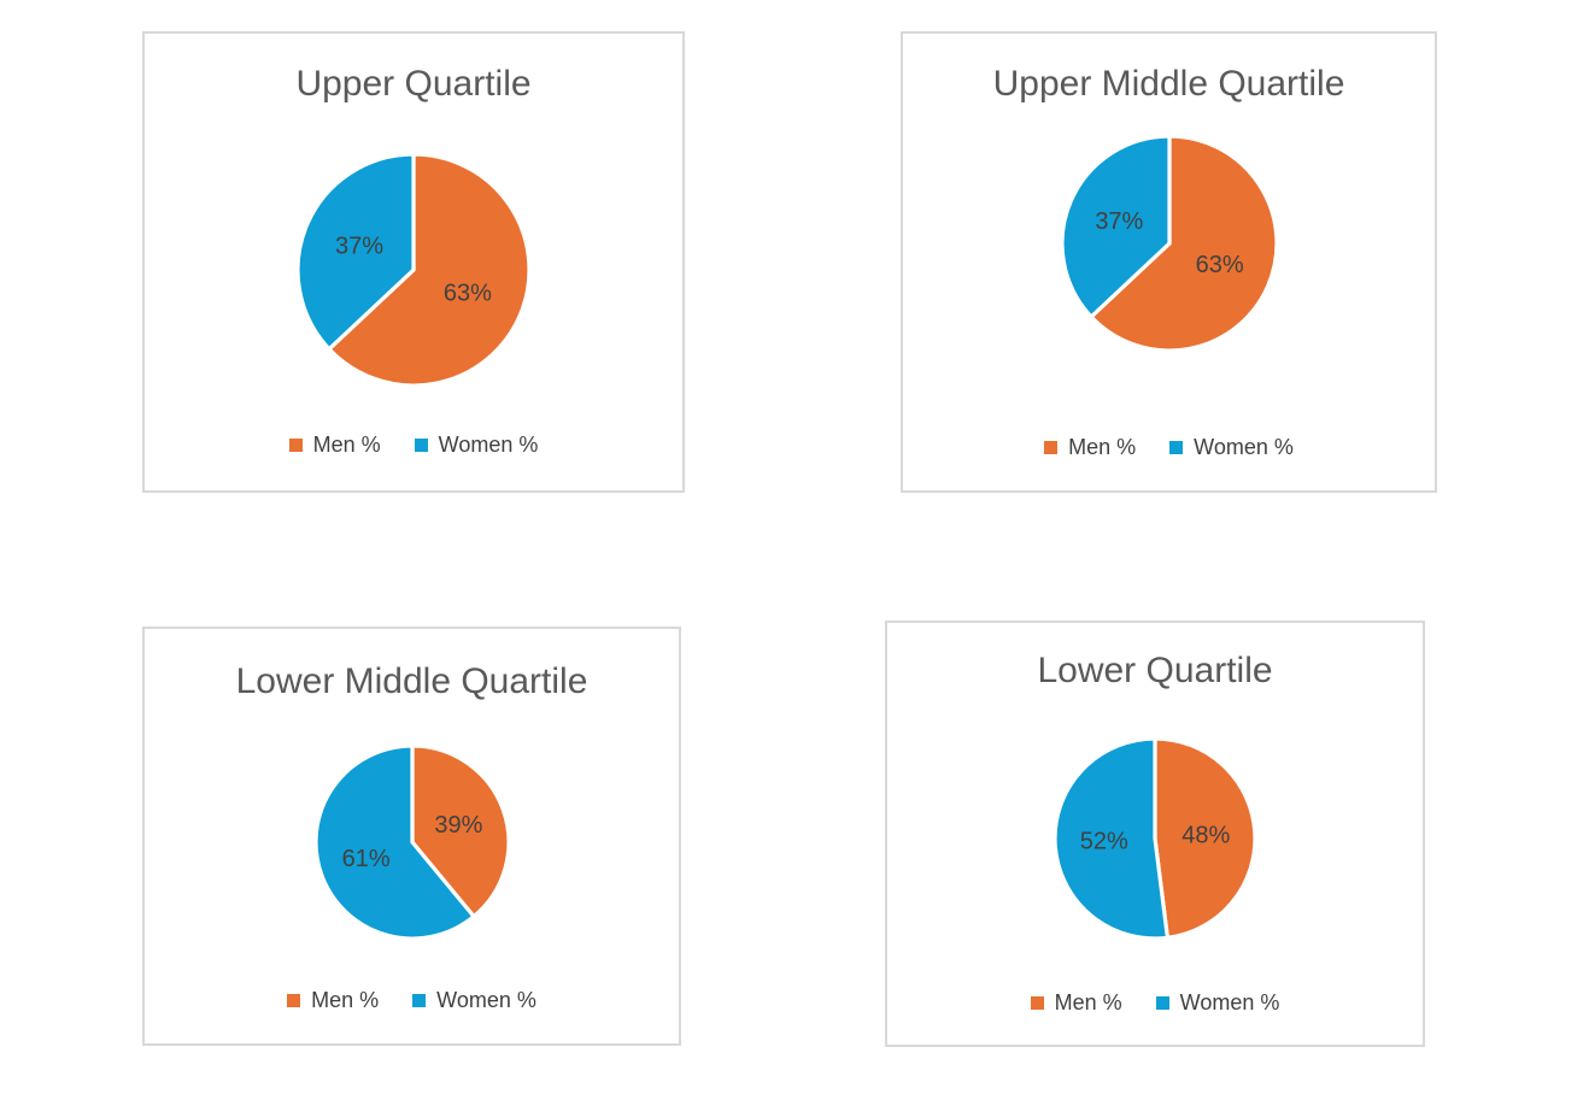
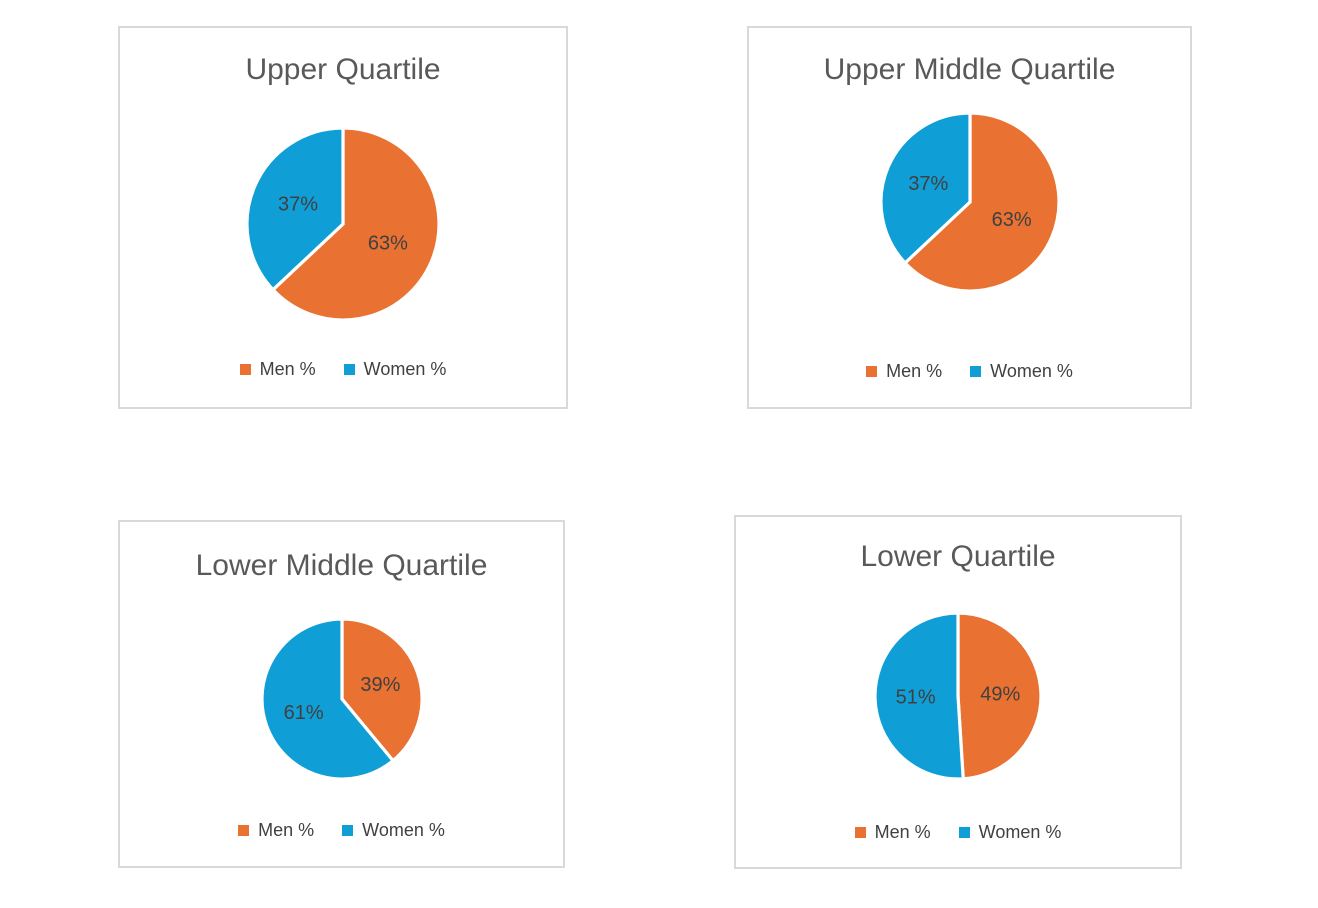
Lower Quartile/Men %: 48% -> 49%
Lower Quartile/Women %: 52% -> 51%
